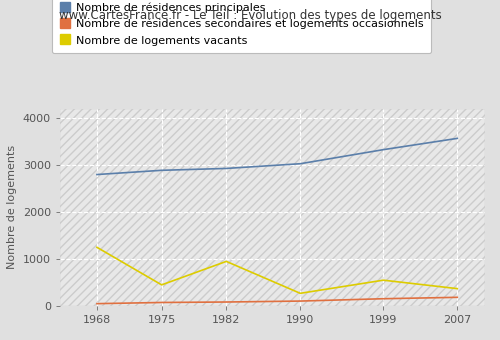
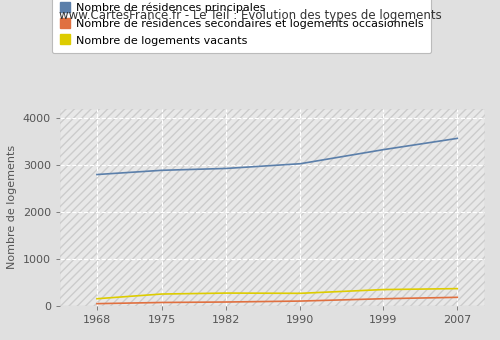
Nombre de logements vacants/1968: 1250 -> 160
Nombre de logements vacants/1975: 450 -> 260
Nombre de logements vacants/1982: 950 -> 280
Nombre de logements vacants/1999: 550 -> 350
